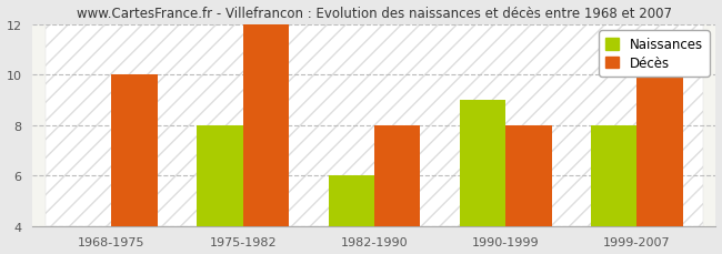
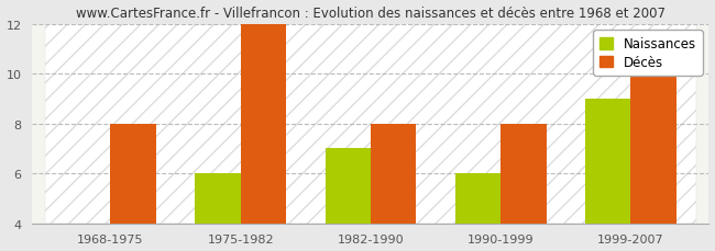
Décès/1968-1975: 10 -> 8
Naissances/1975-1982: 8 -> 6
Naissances/1982-1990: 6 -> 7
Naissances/1990-1999: 9 -> 6
Naissances/1999-2007: 8 -> 9
